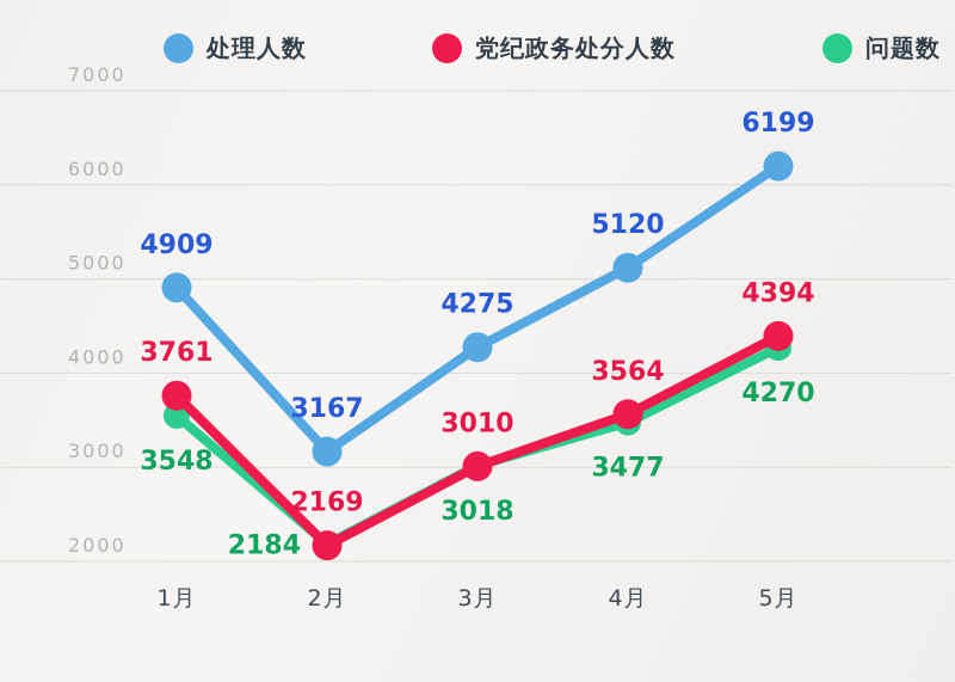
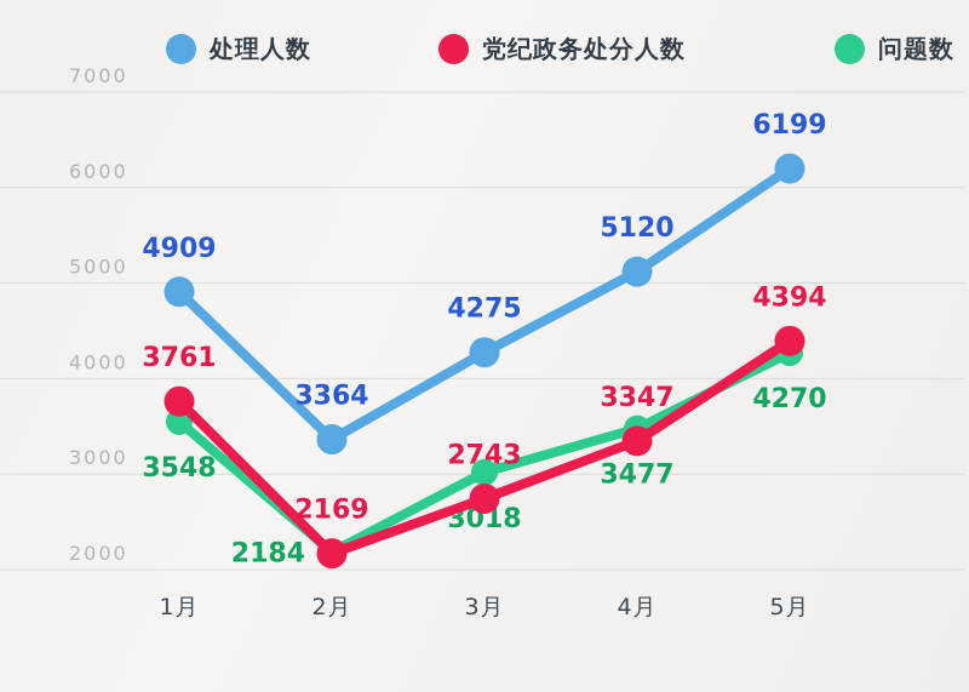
处理人数/2月: 3167 -> 3364
党纪政务处分人数/3月: 3010 -> 2743
党纪政务处分人数/4月: 3564 -> 3347
